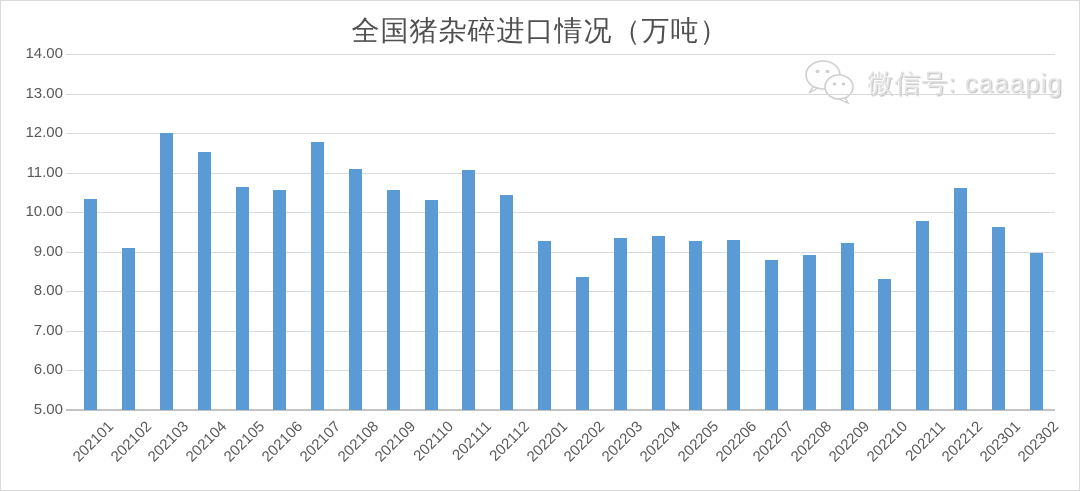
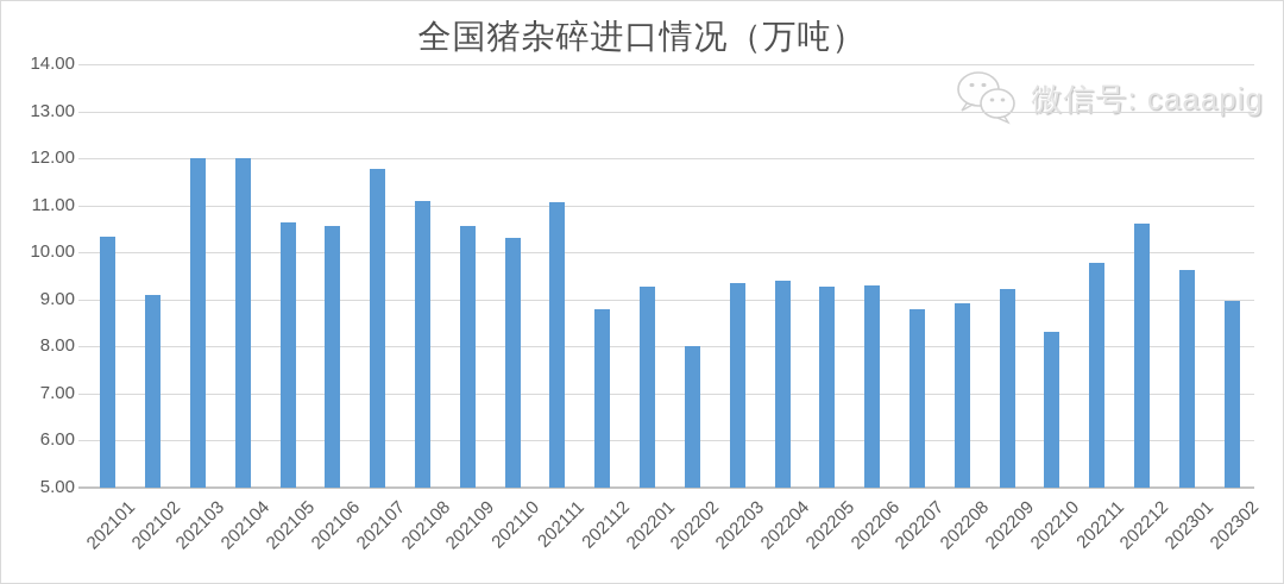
202104: 11.5 -> 12.0
202112: 10.4 -> 8.8
202202: 8.4 -> 8.0
